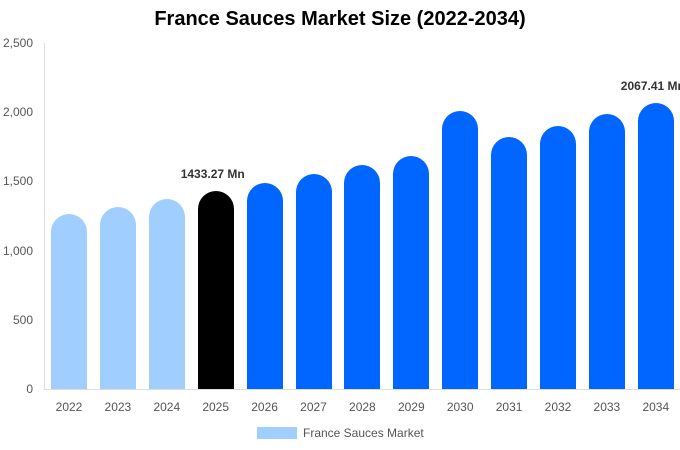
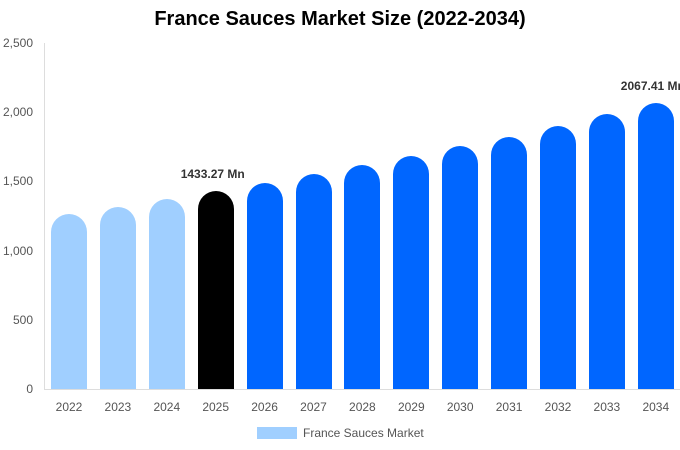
2030: 2010 -> 1760
